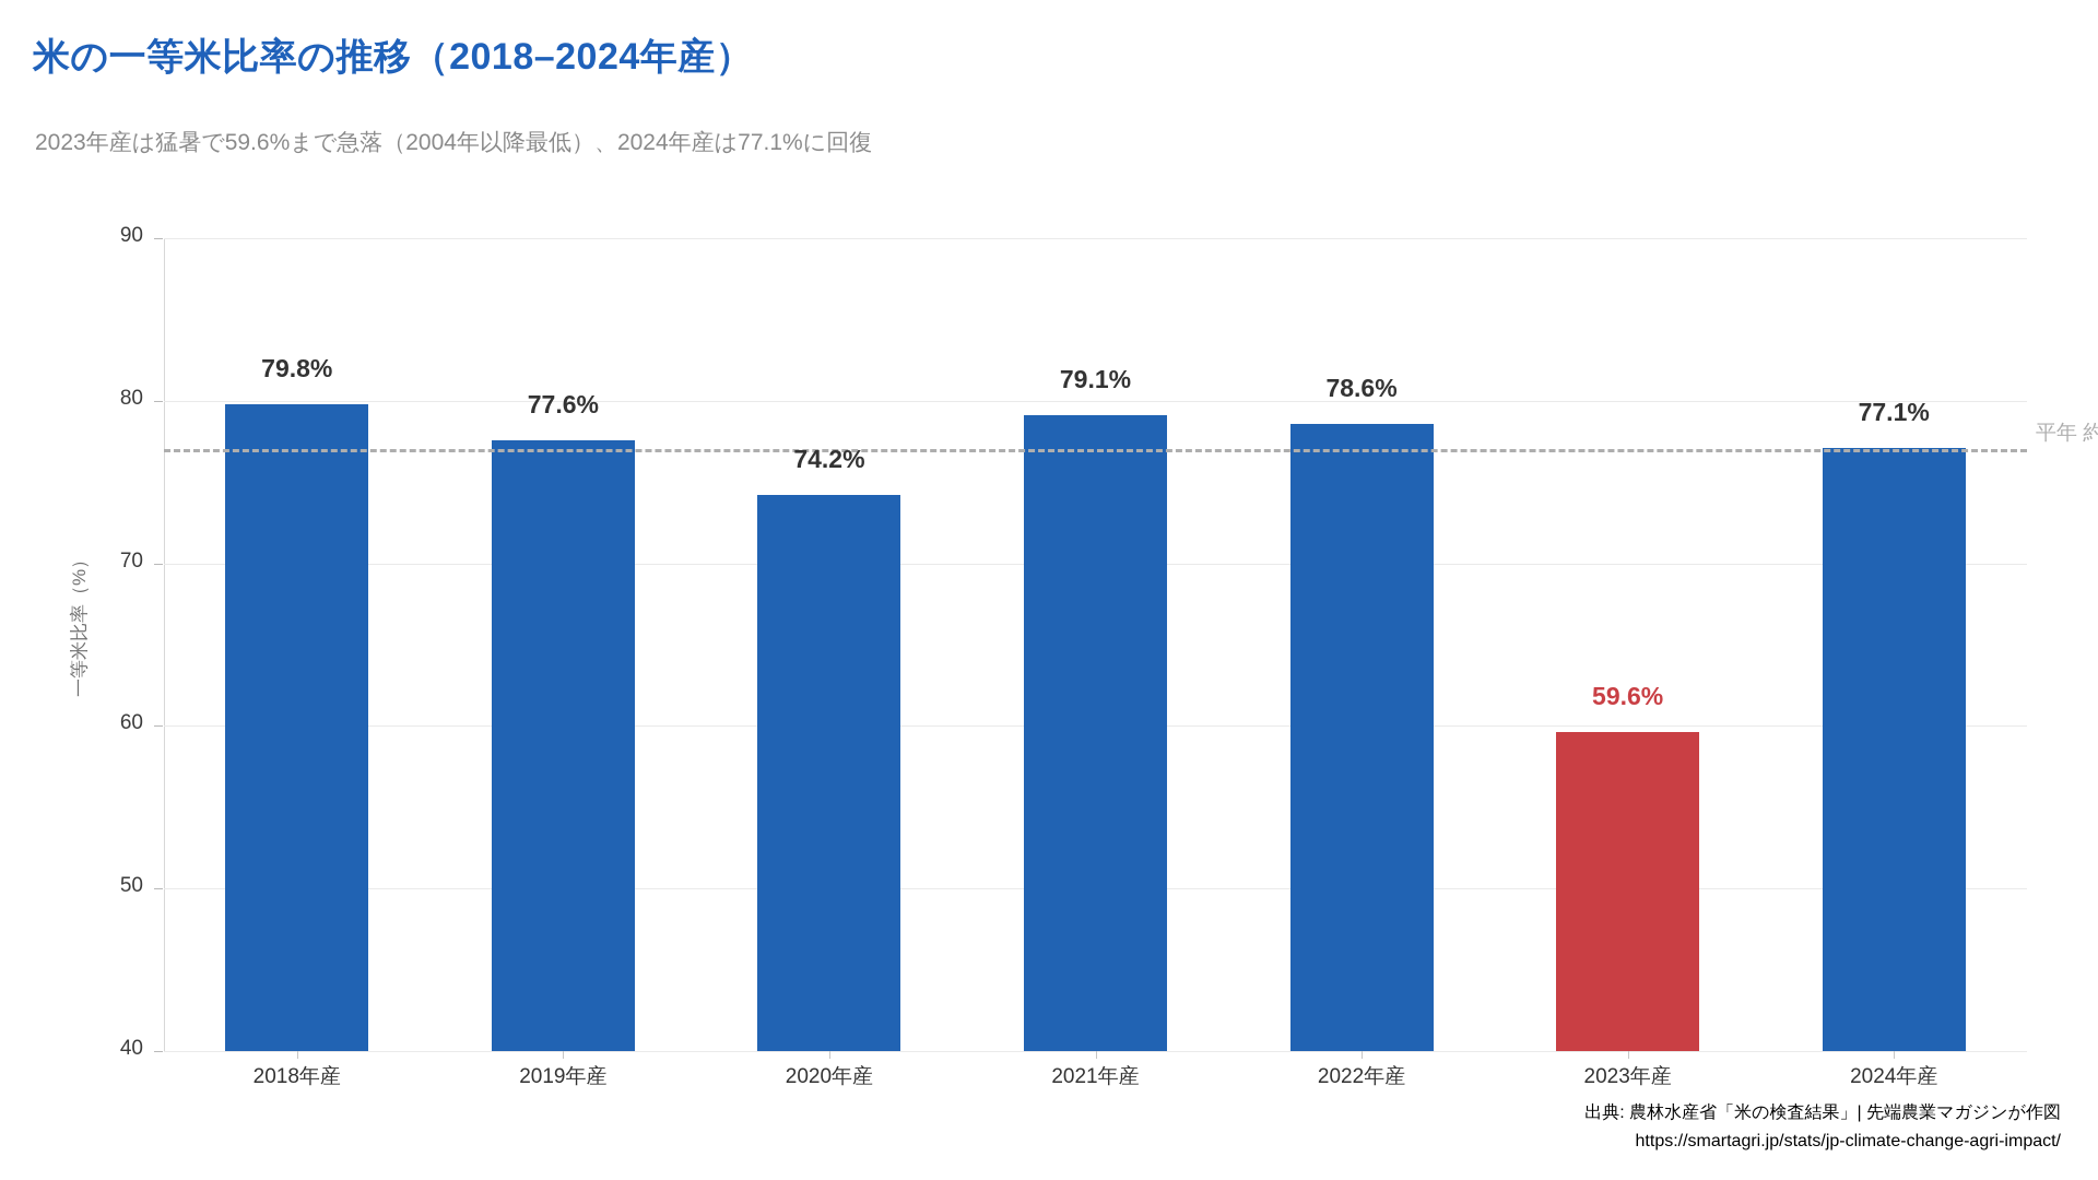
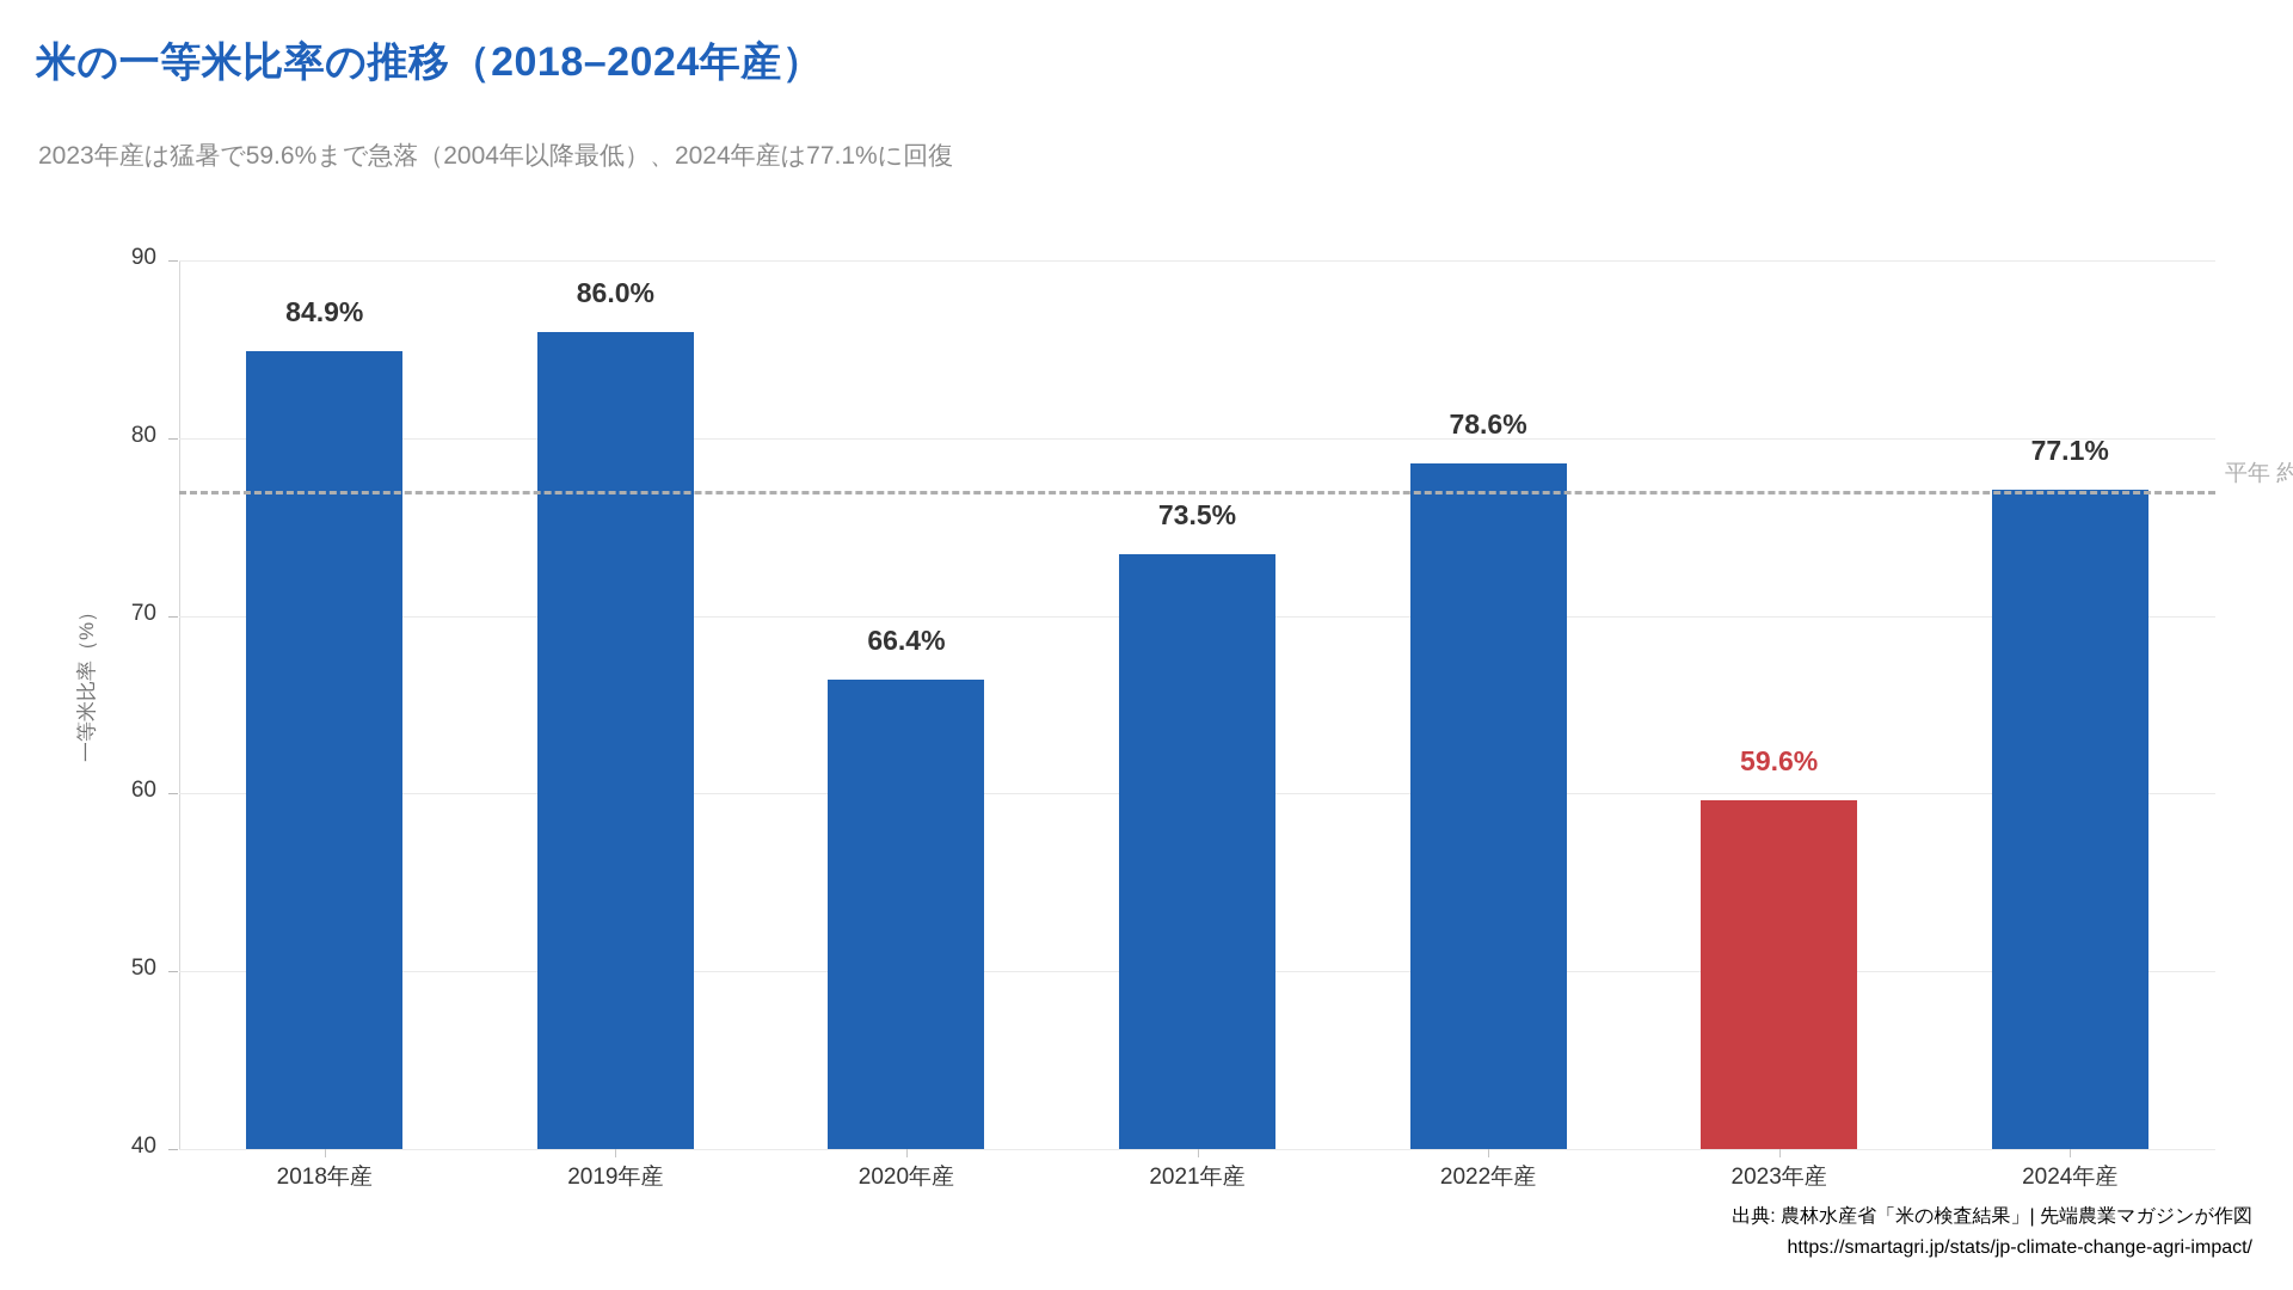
2018年産: 79.8% -> 84.9%
2019年産: 77.6% -> 86.0%
2020年産: 74.2% -> 66.4%
2021年産: 79.1% -> 73.5%
